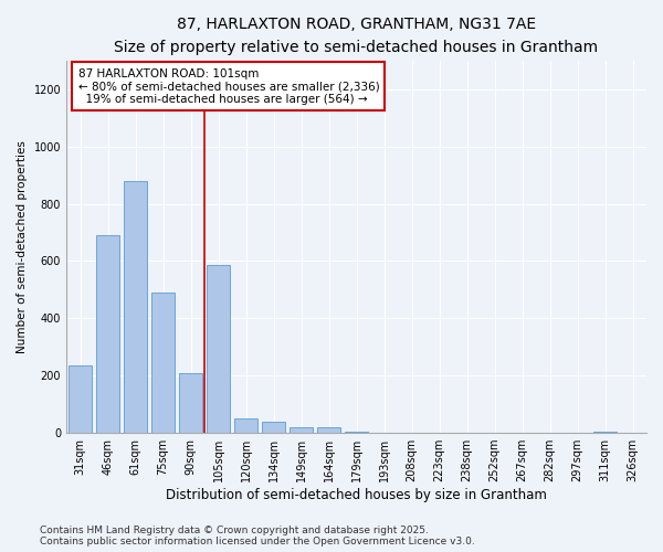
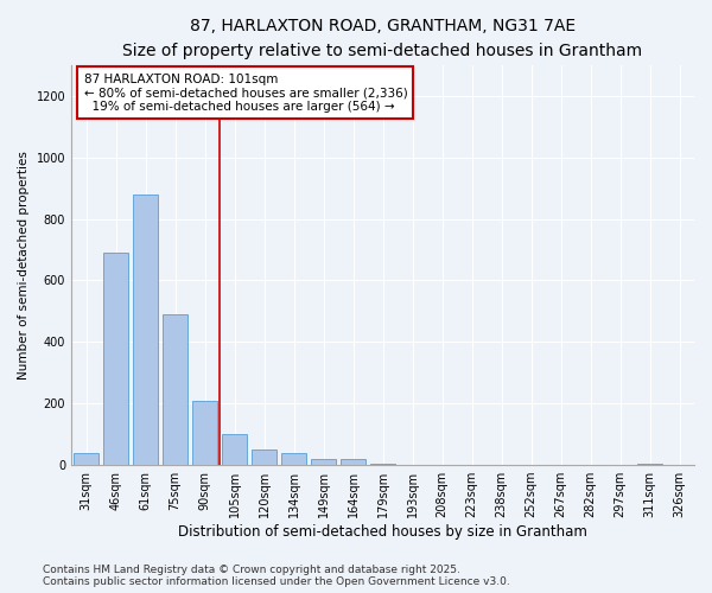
31sqm: 235 -> 40
105sqm: 585 -> 100
